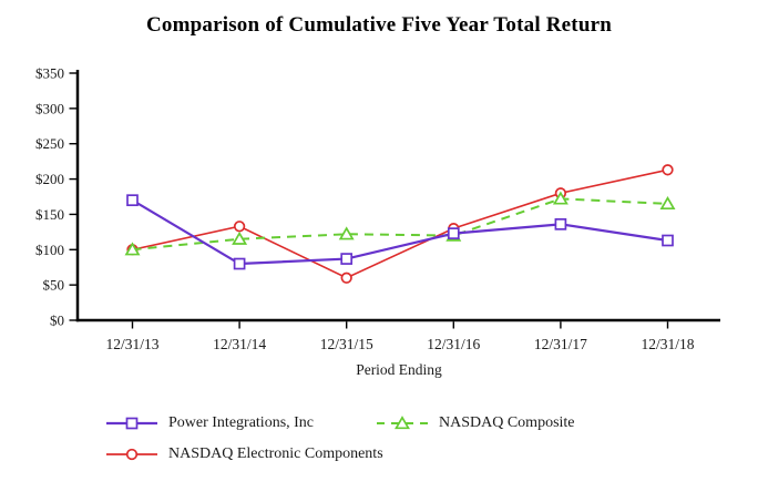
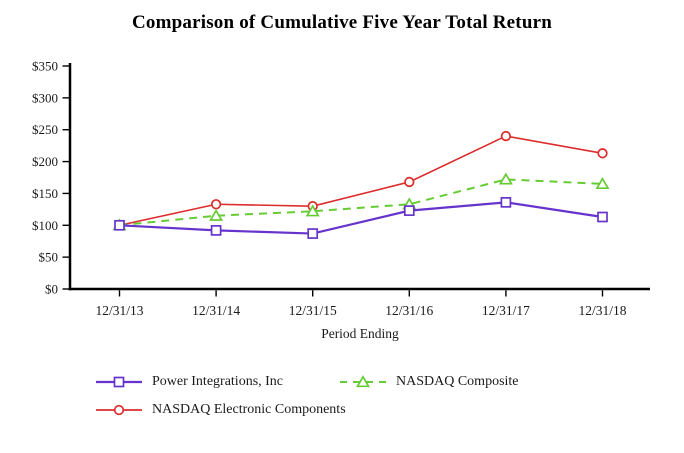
Power Integrations, Inc/12/31/13: $170 -> $100
Power Integrations, Inc/12/31/14: $80 -> $90
NASDAQ Electronic Components/12/31/15: $60 -> $130
NASDAQ Composite/12/31/16: $120 -> $130
NASDAQ Electronic Components/12/31/16: $130 -> $170
NASDAQ Electronic Components/12/31/17: $180 -> $240
